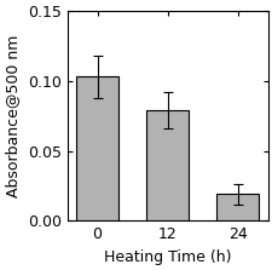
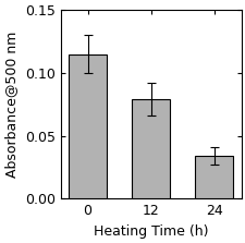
0: 0.103 -> 0.115
24: 0.019 -> 0.034
